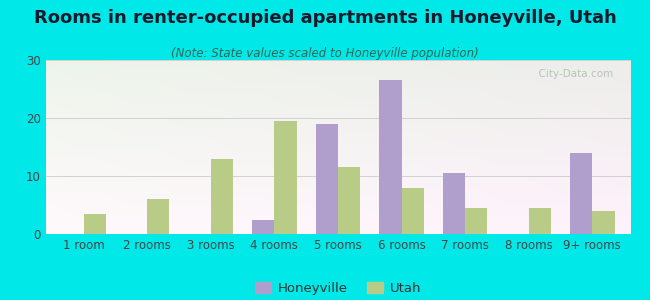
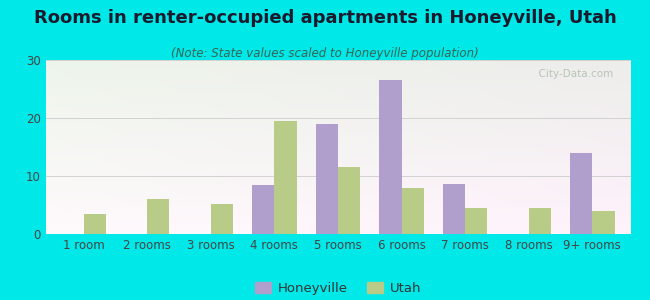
Utah/3 rooms: 13.0 -> 5.2
Honeyville/4 rooms: 2.5 -> 8.4
Honeyville/7 rooms: 10.5 -> 8.6
